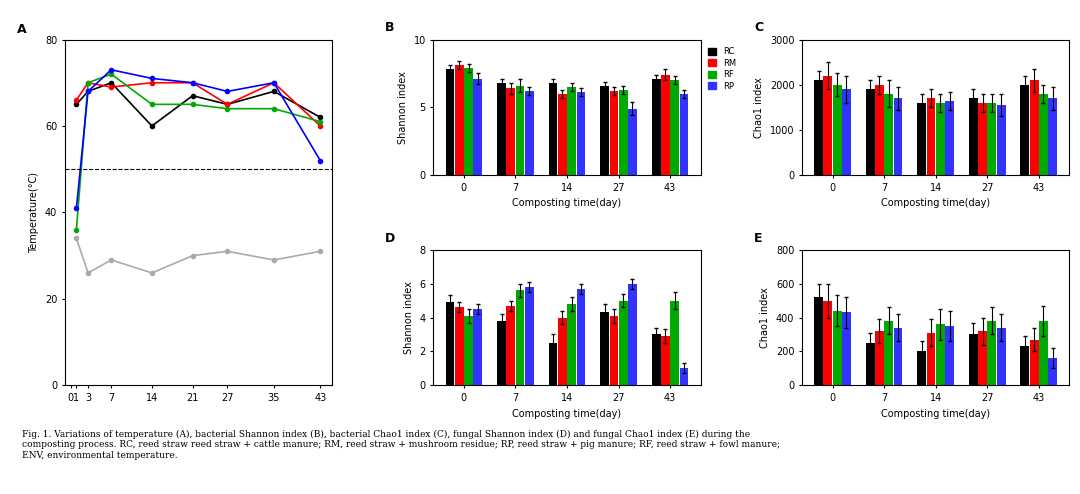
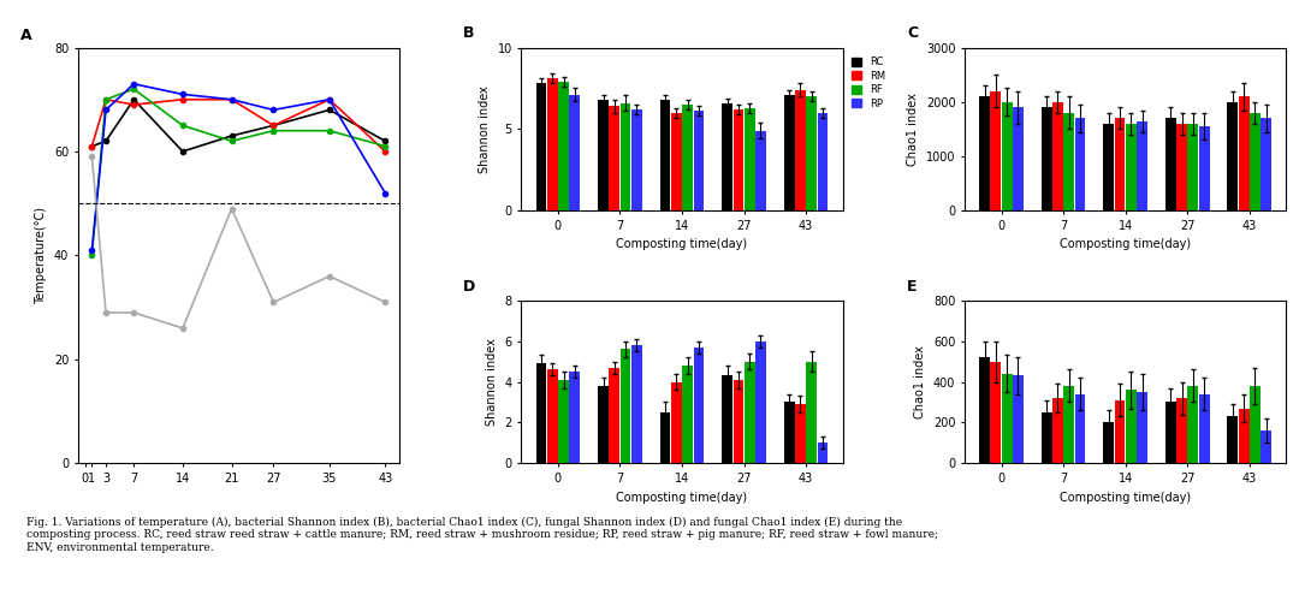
RC/1: 65 -> 61
RM/1: 66 -> 61
RF/1: 36 -> 40
ENV/1: 34 -> 59
RC/3: 68 -> 62
ENV/3: 26 -> 29
RC/21: 67 -> 63
RF/21: 65 -> 62
ENV/21: 30 -> 49
ENV/35: 29 -> 36
